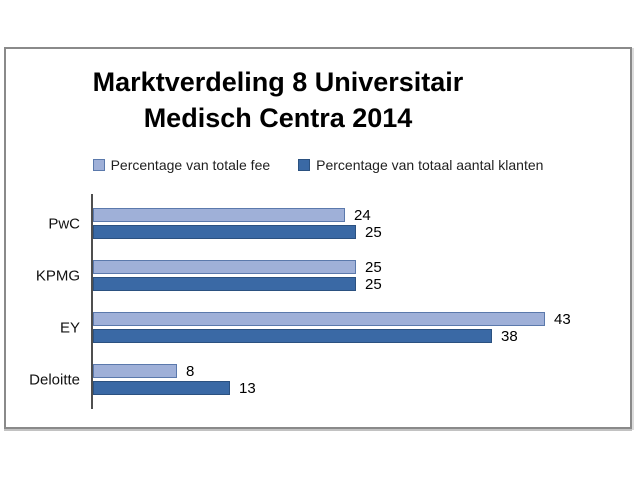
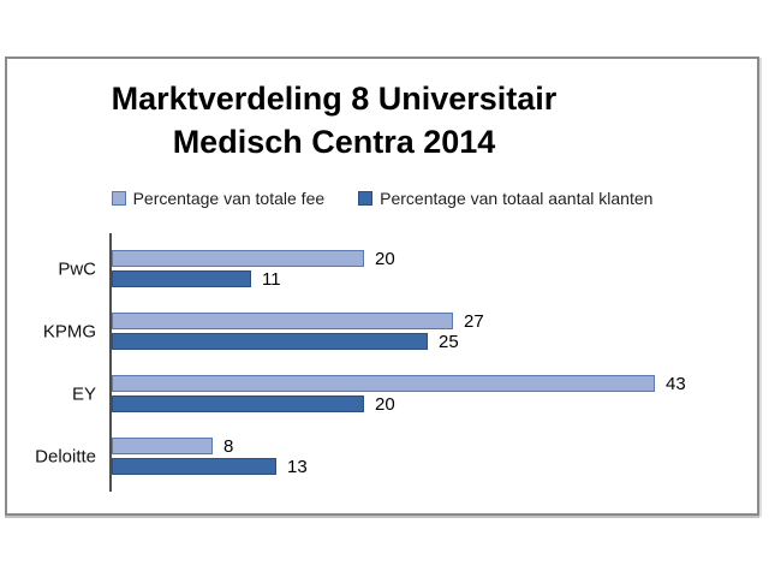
Percentage van totale fee/PwC: 24 -> 20
Percentage van totaal aantal klanten/PwC: 25 -> 11
Percentage van totale fee/KPMG: 25 -> 27
Percentage van totaal aantal klanten/EY: 38 -> 20
